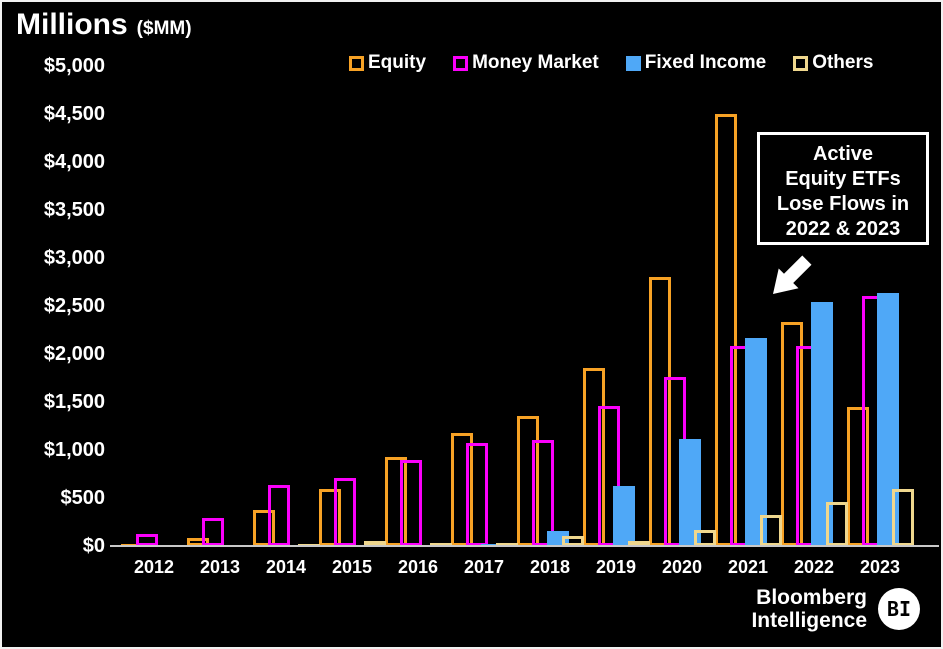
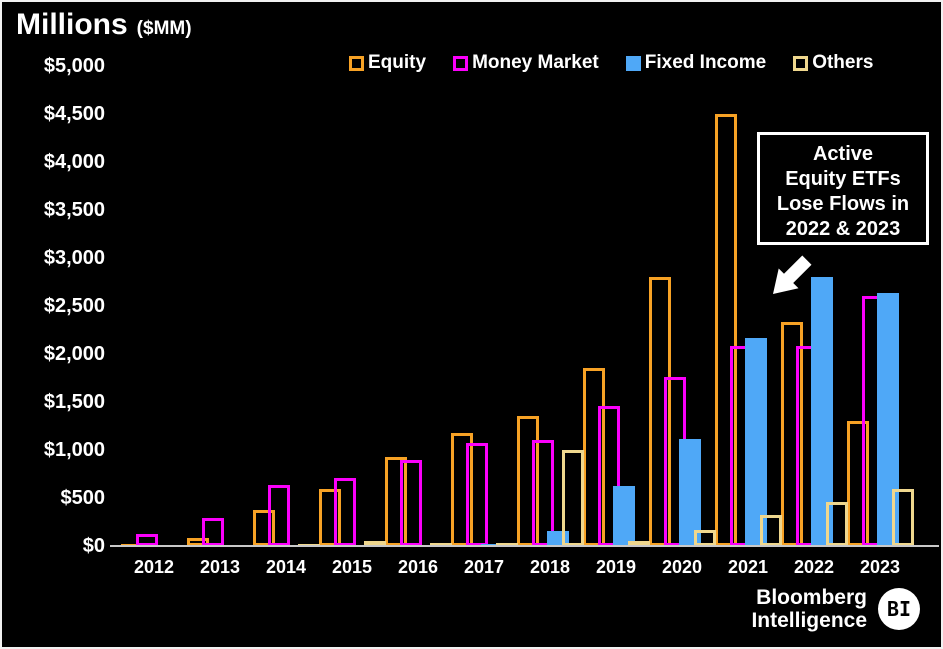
Others/2018: $100 -> $1000
Fixed Income/2022: $2500 -> $2800
Equity/2023: $1400 -> $1300
